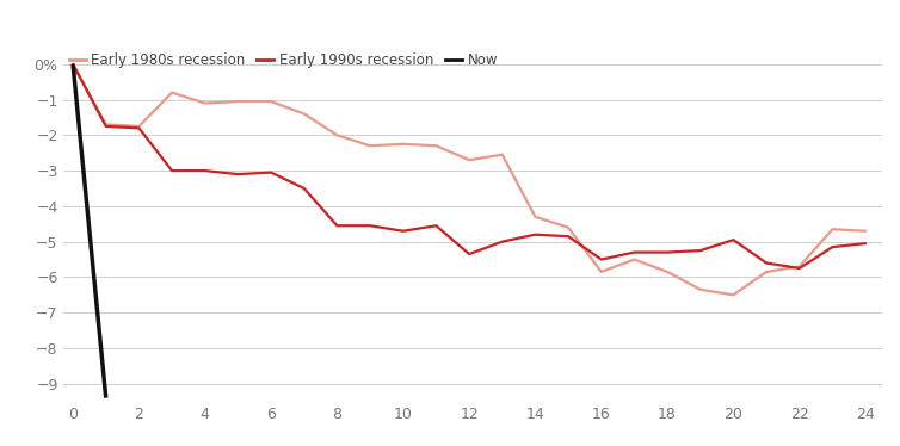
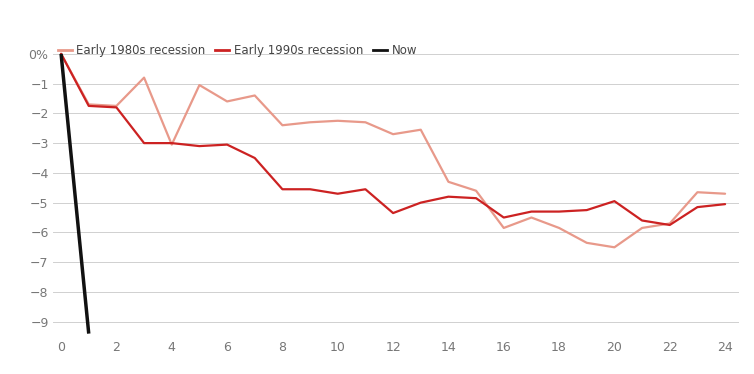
Early 1980s recession/4: -1.10 -> -3.05
Early 1980s recession/6: -1.05 -> -1.60
Early 1980s recession/8: -2.00 -> -2.40
